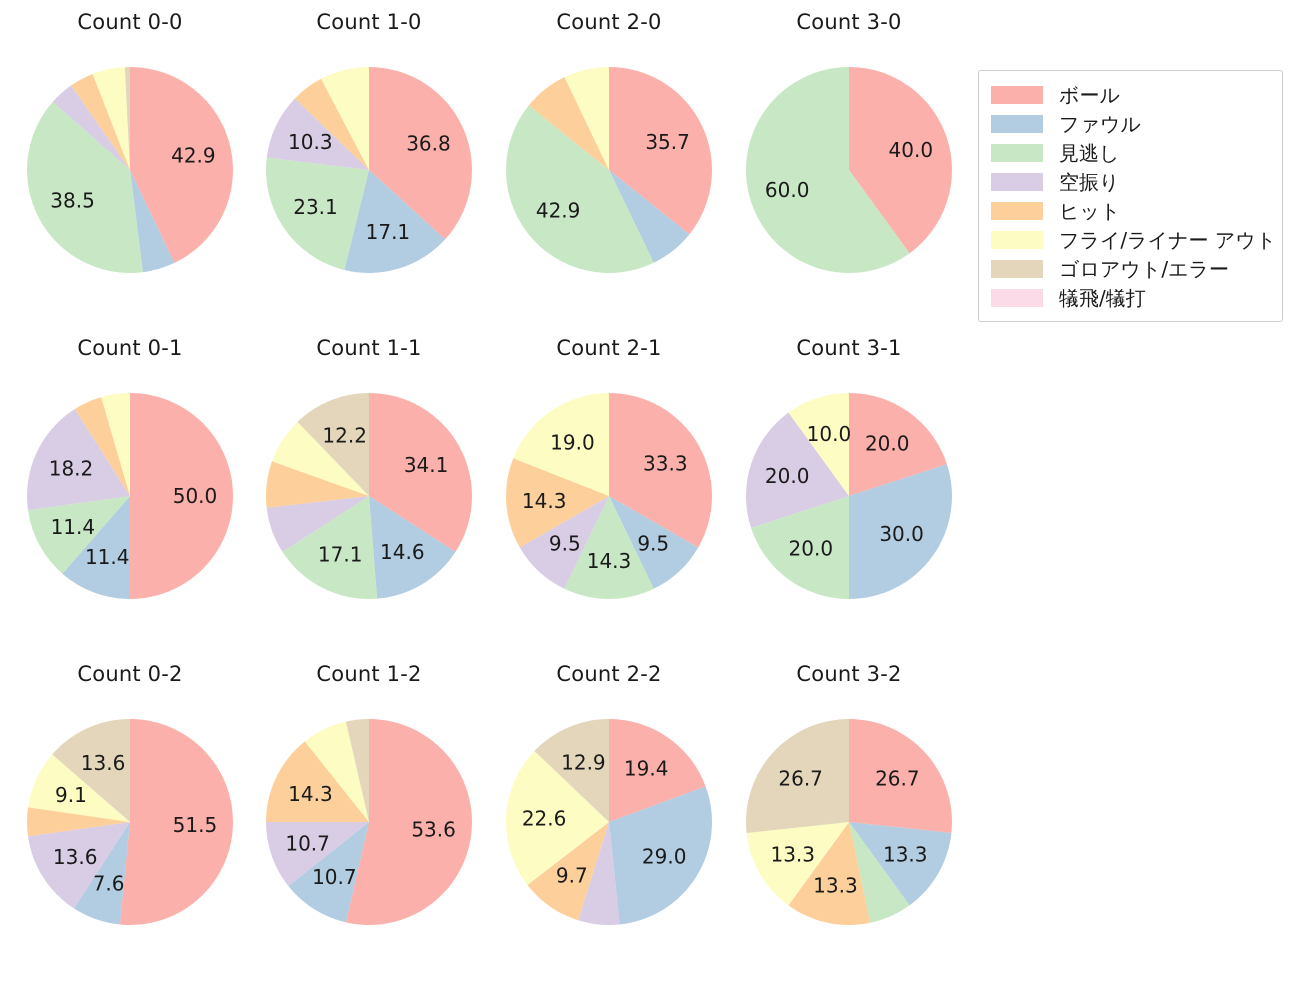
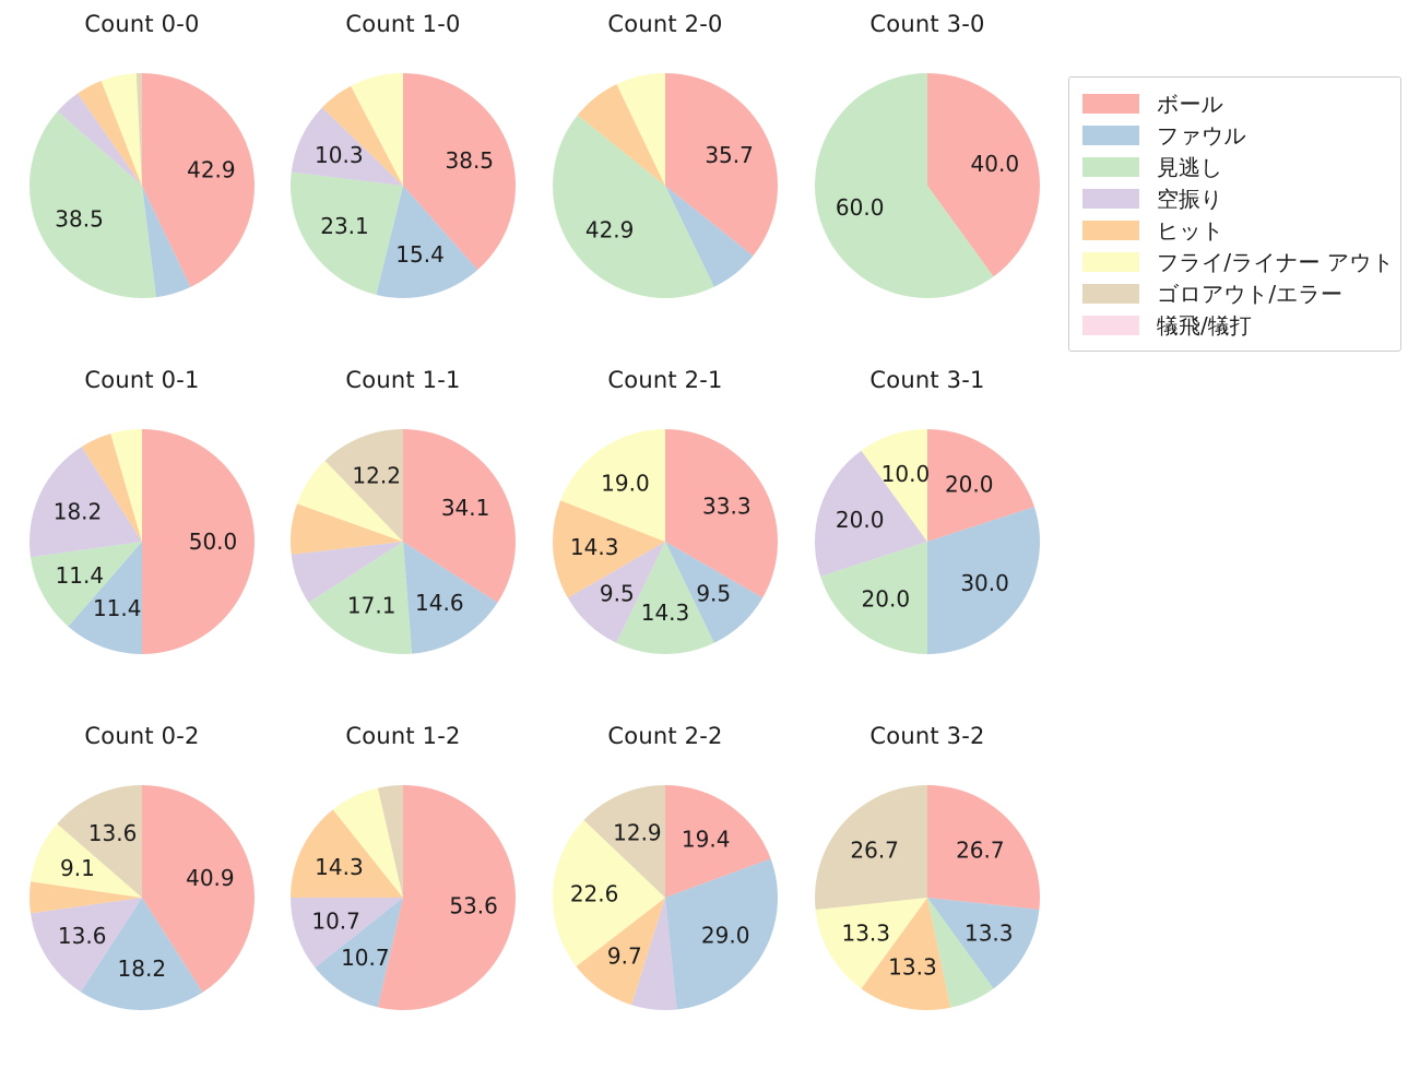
Count 1-0/ボール: 36.8 -> 38.5
Count 1-0/ファウル: 17.1 -> 15.4
Count 0-2/ボール: 51.5 -> 40.9
Count 0-2/ファウル: 7.6 -> 18.2
